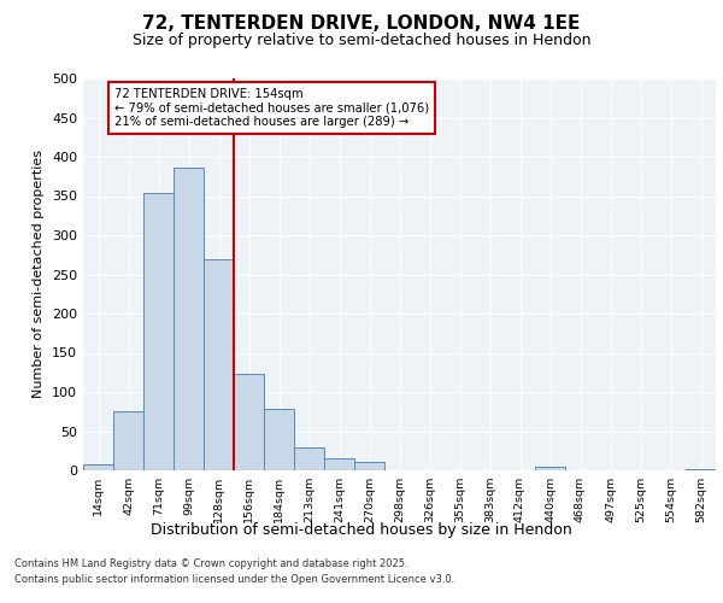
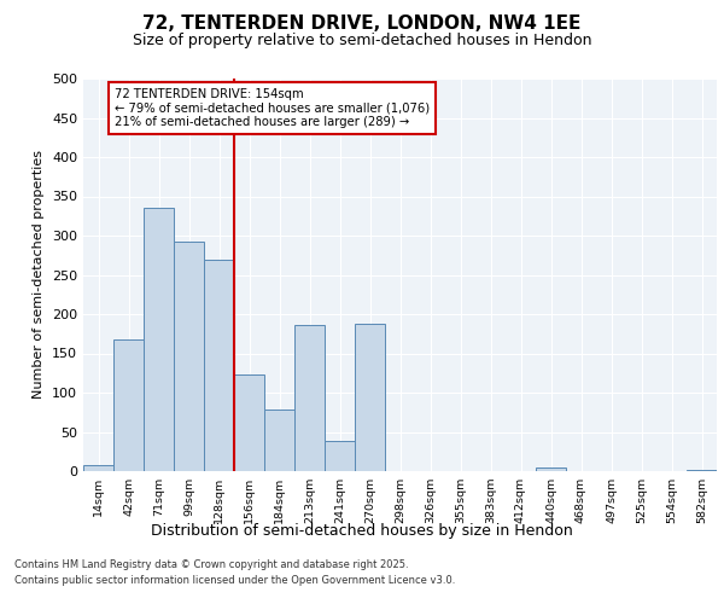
42sqm: 76 -> 168
71sqm: 354 -> 336
99sqm: 386 -> 292
213sqm: 30 -> 186
241sqm: 16 -> 38
270sqm: 11 -> 188
